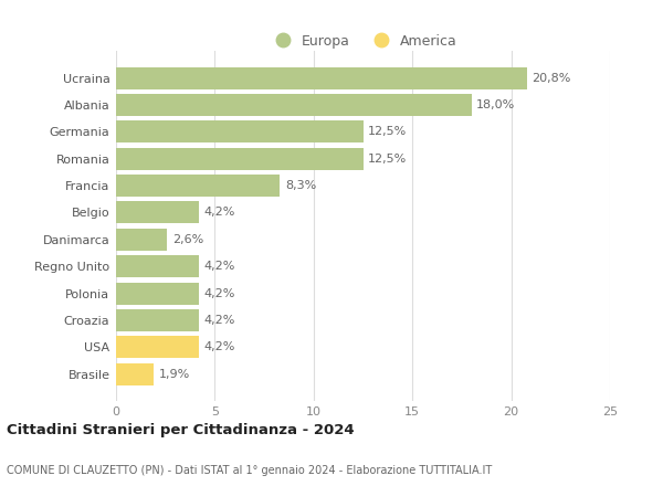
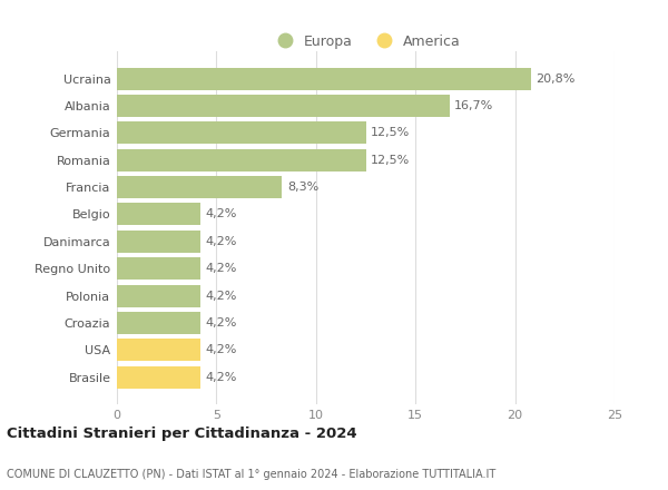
Albania: 18,0% -> 16,7%
Danimarca: 2,6% -> 4,2%
Brasile: 1,9% -> 4,2%
